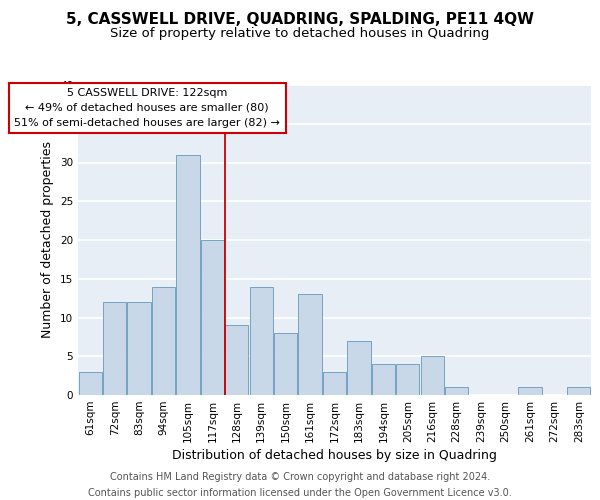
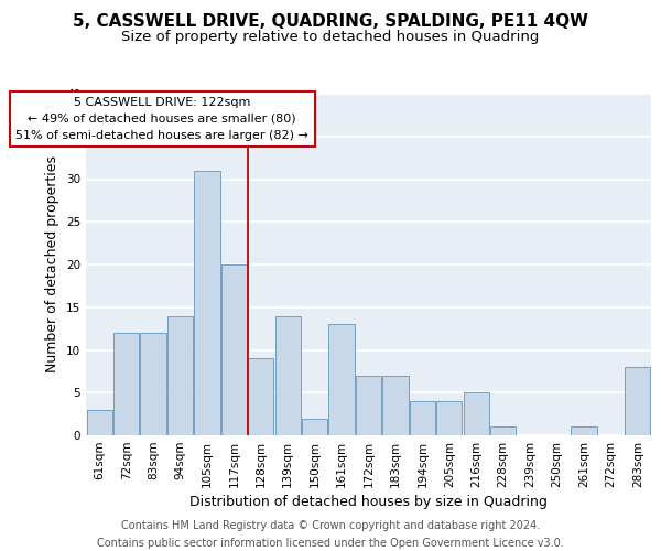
150sqm: 8 -> 2
172sqm: 3 -> 7
283sqm: 1 -> 8
